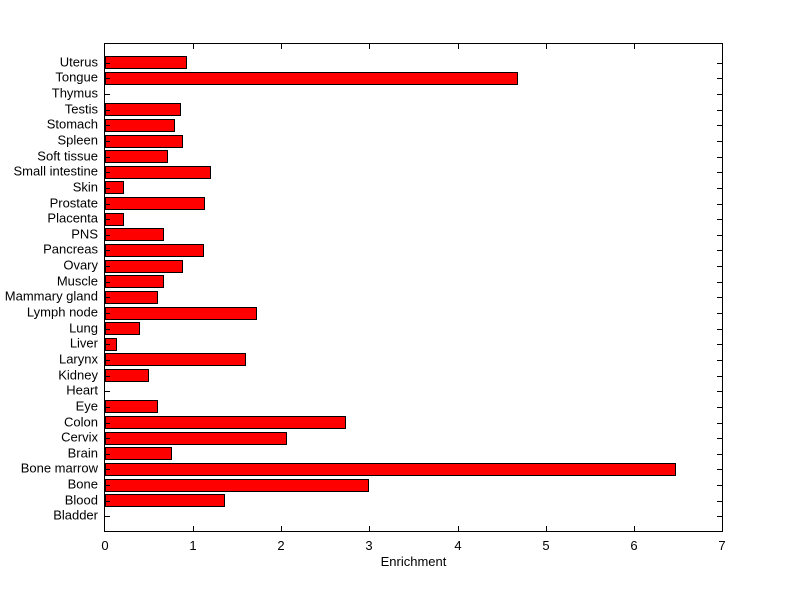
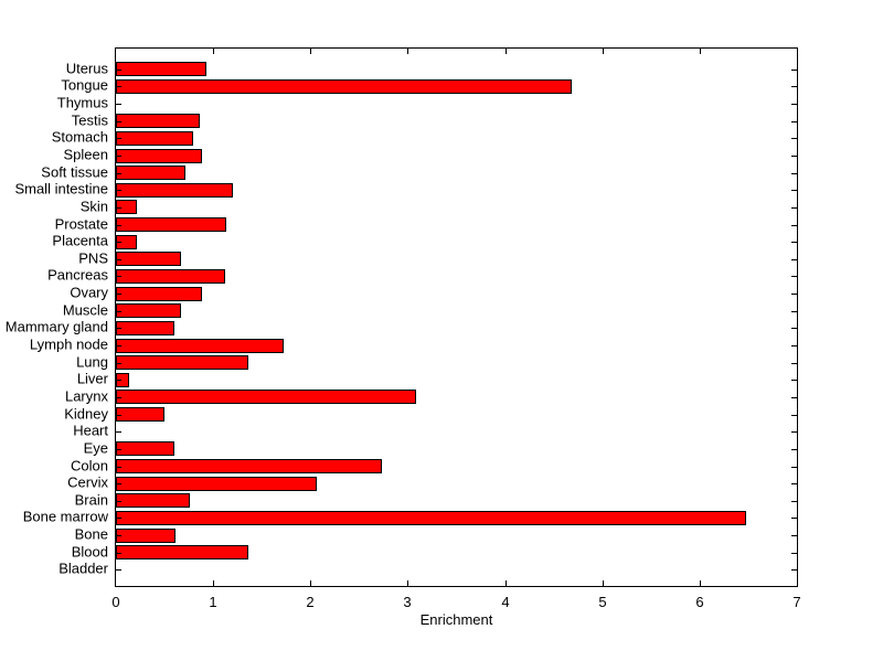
Lung: 0.4 -> 1.4
Larynx: 1.6 -> 3.1
Bone: 3.0 -> 0.6
